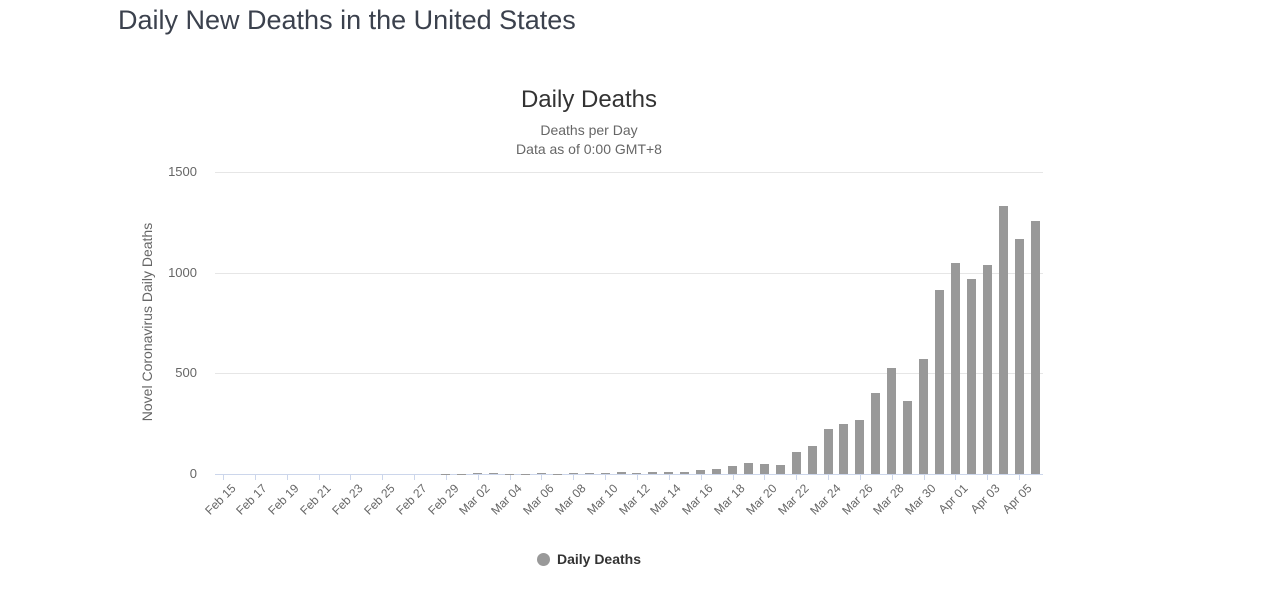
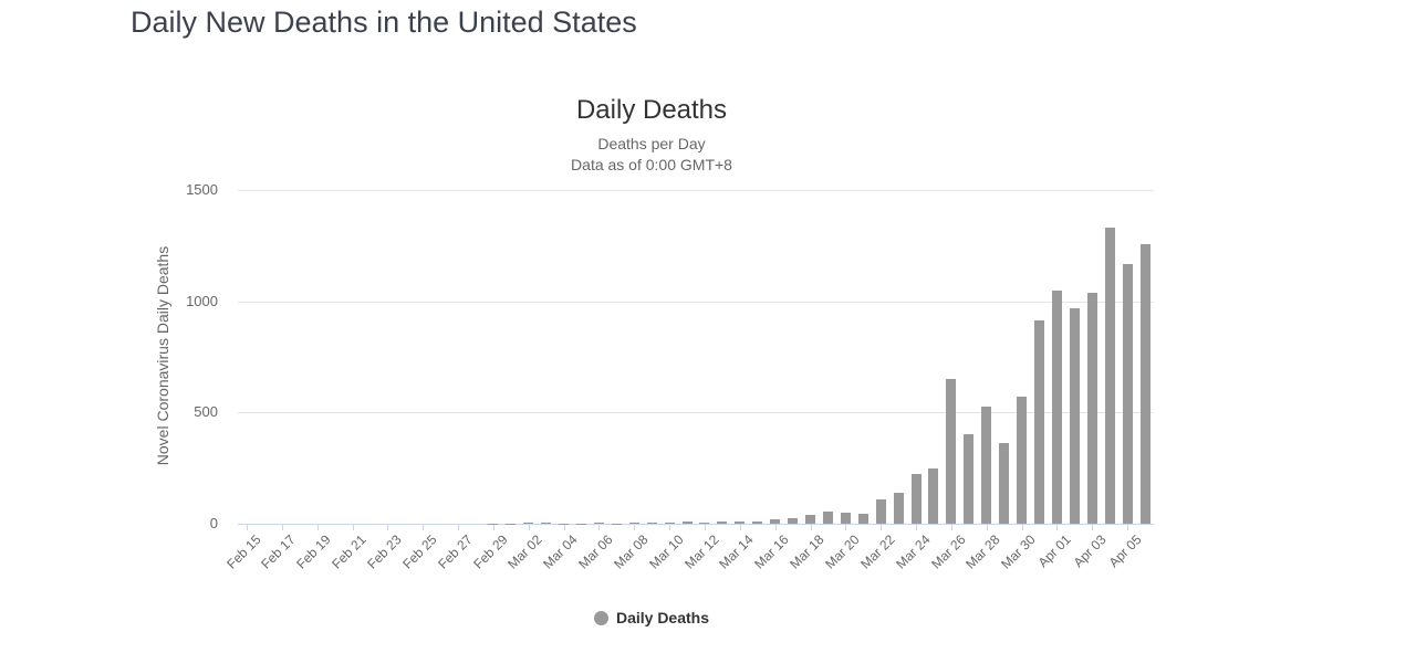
Mar 26: 270 -> 650
